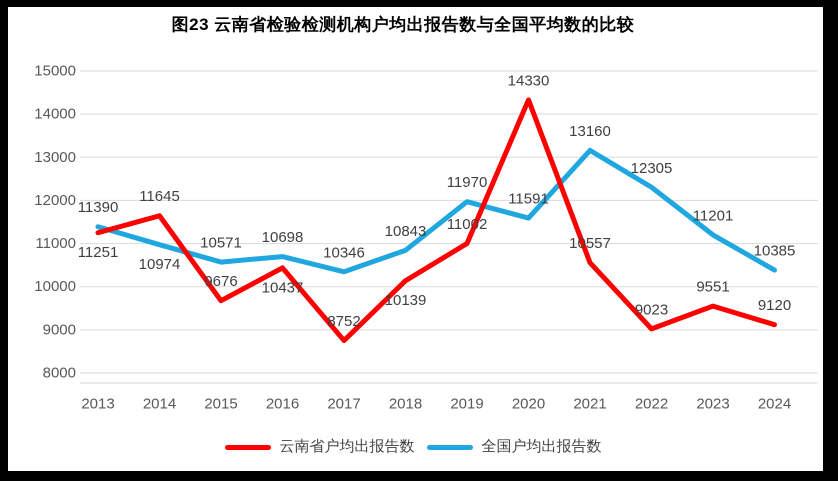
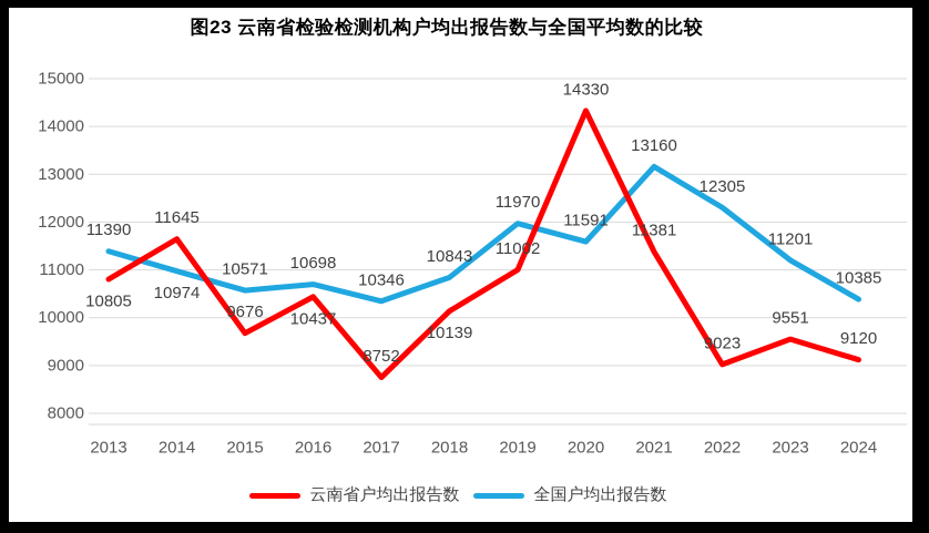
云南省户均出报告数/2013: 11251 -> 10805
云南省户均出报告数/2021: 10557 -> 11381
